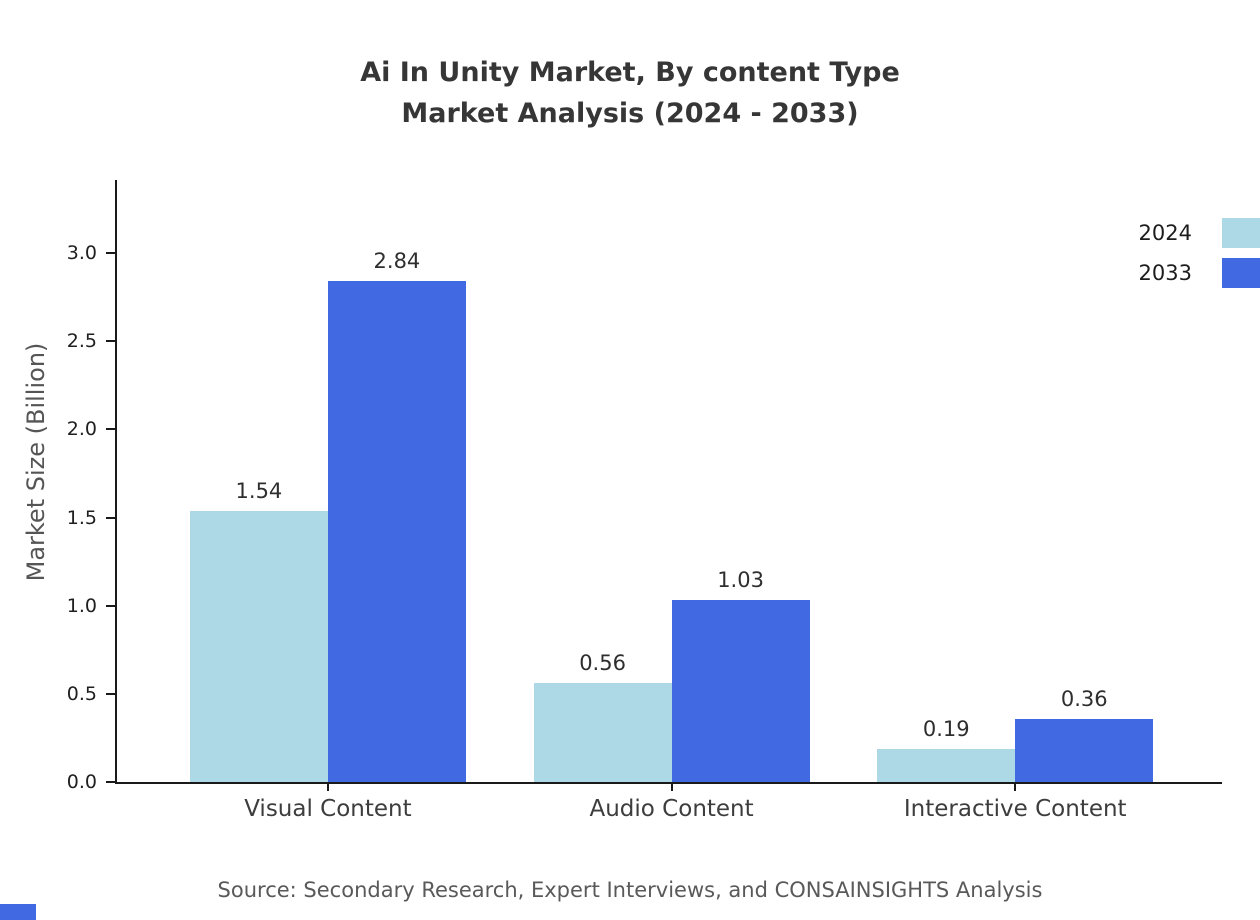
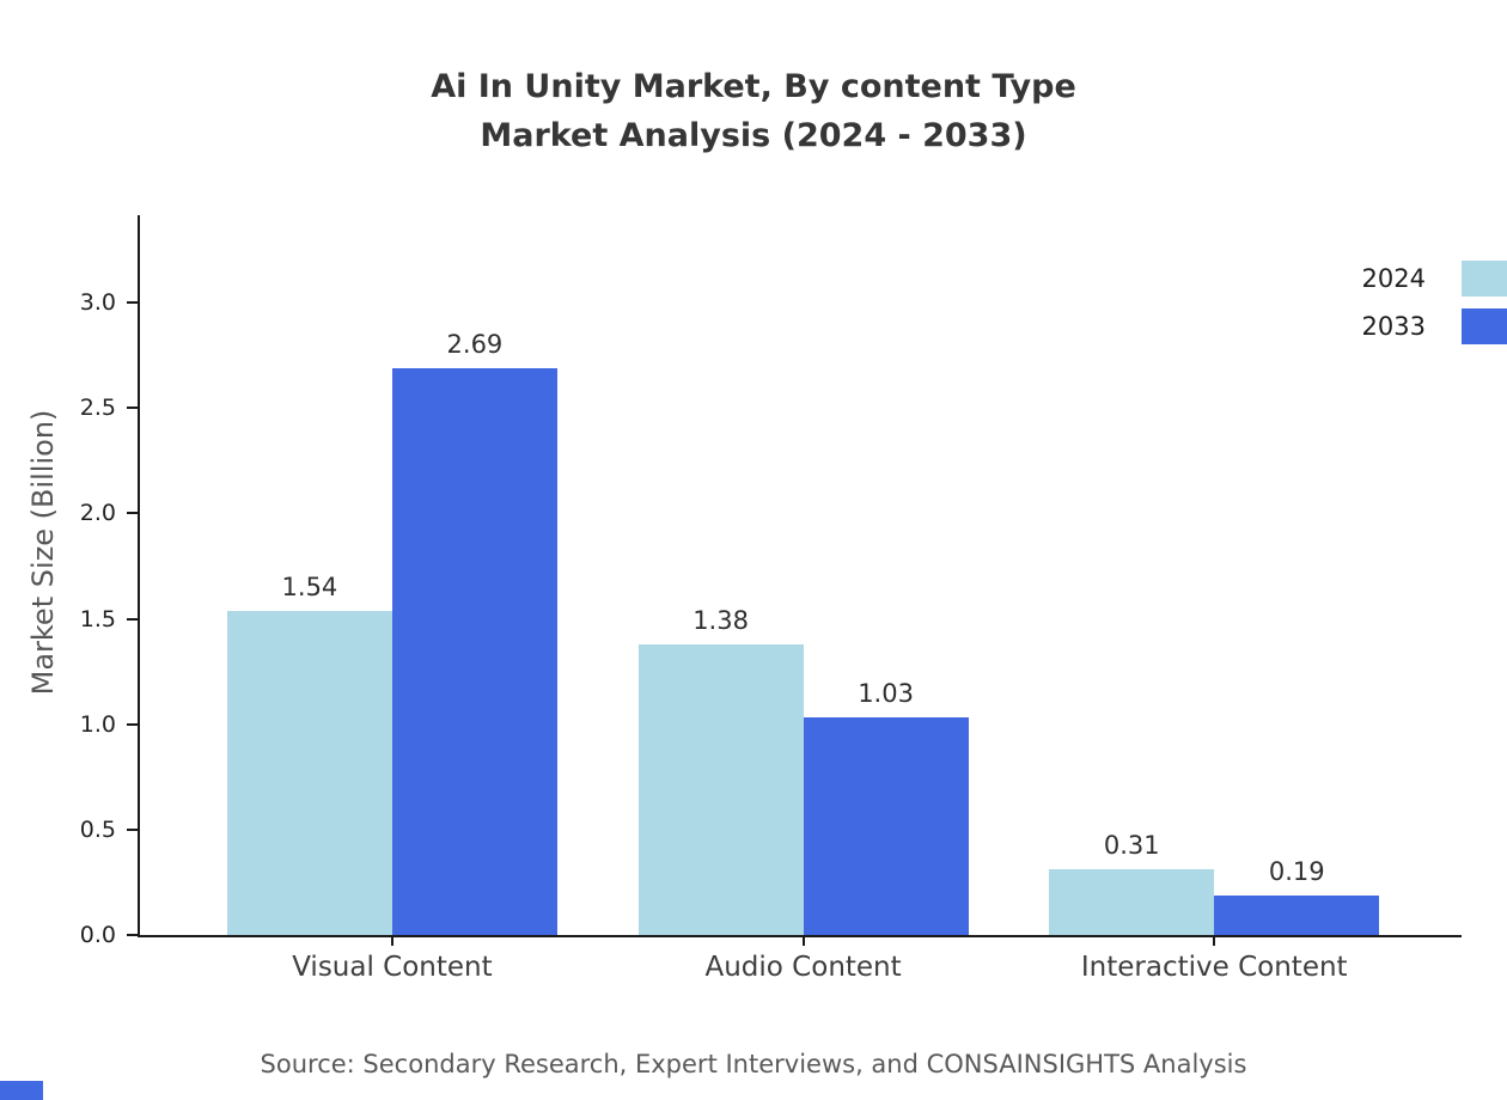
2033/Visual Content: 2.84 -> 2.69
2024/Audio Content: 0.56 -> 1.38
2024/Interactive Content: 0.19 -> 0.31
2033/Interactive Content: 0.36 -> 0.19
